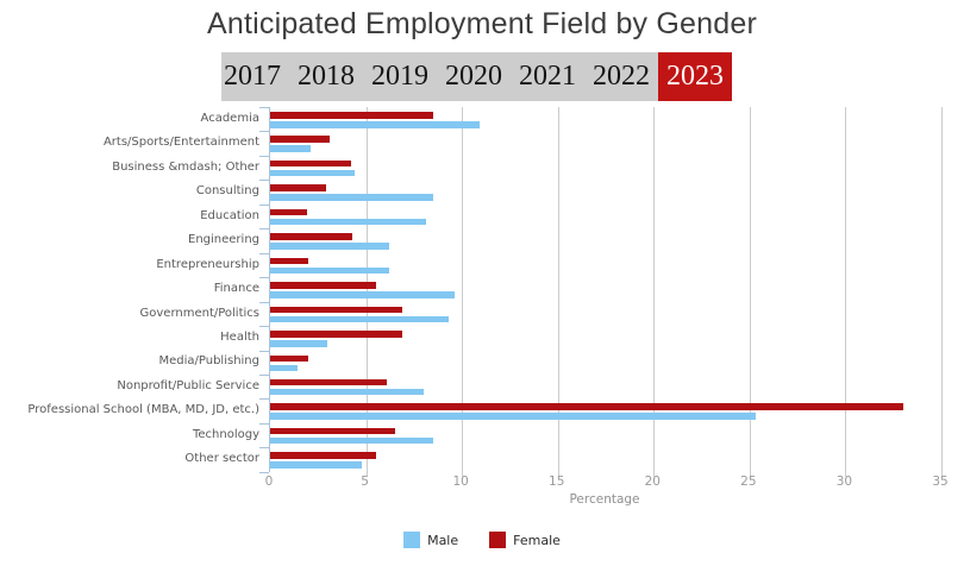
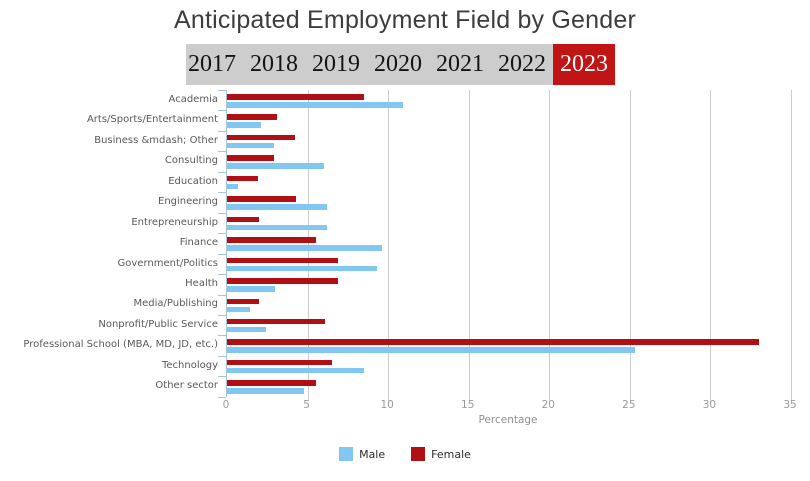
Male/Business &mdash; Other: 4.4 -> 2.9
Male/Consulting: 8.5 -> 6.0
Male/Education: 8.1 -> 0.7
Male/Nonprofit/Public Service: 8.0 -> 2.4
